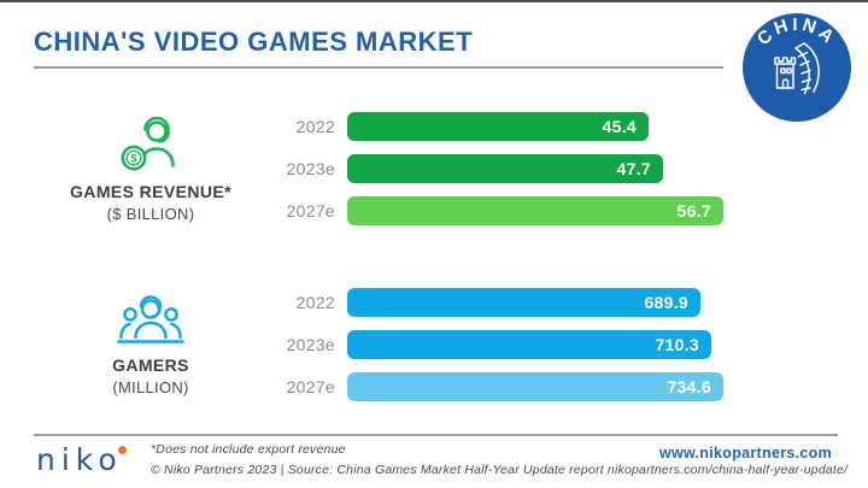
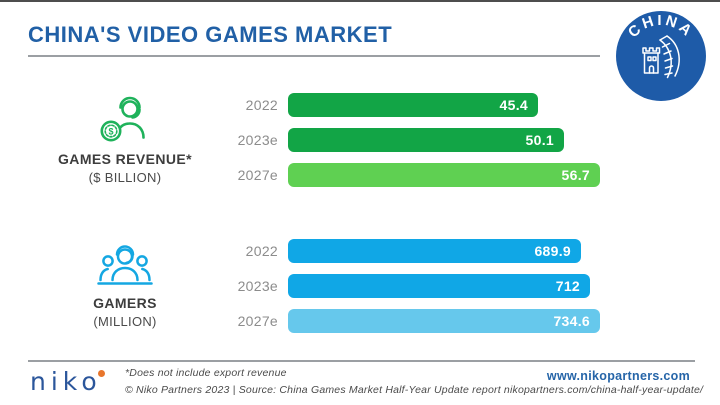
GAMES REVENUE*/2023e: 47.7 -> 50.1
GAMERS/2023e: 710.3 -> 712
